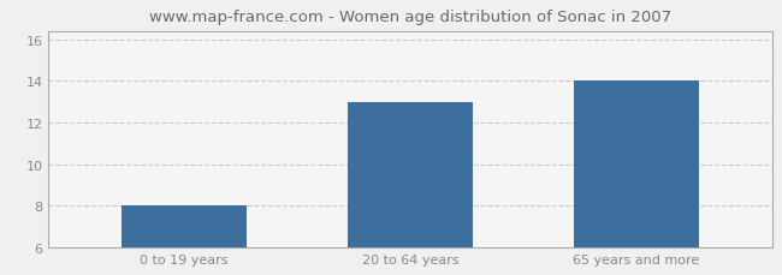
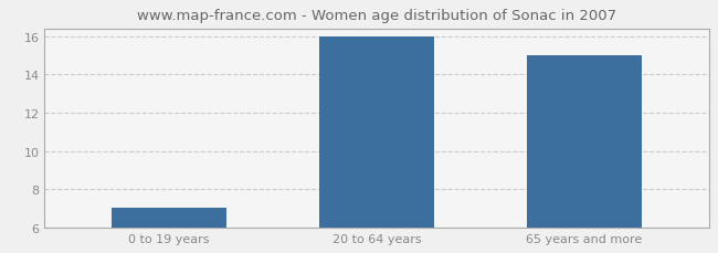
0 to 19 years: 8 -> 7
20 to 64 years: 13 -> 16
65 years and more: 14 -> 15
